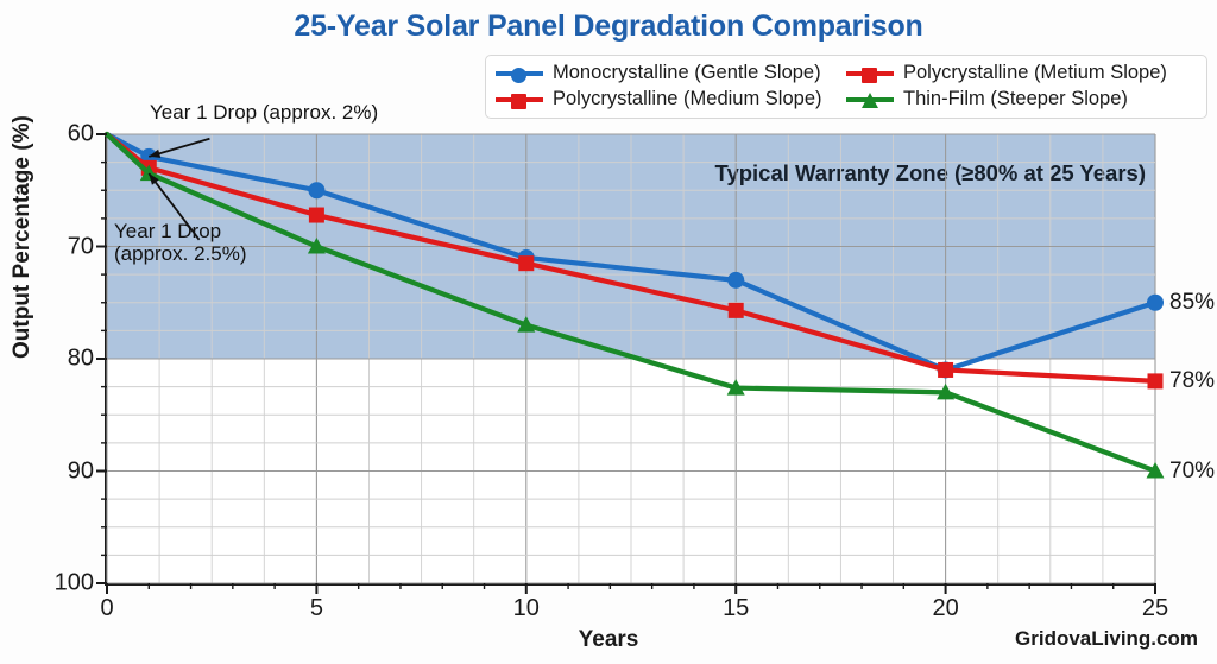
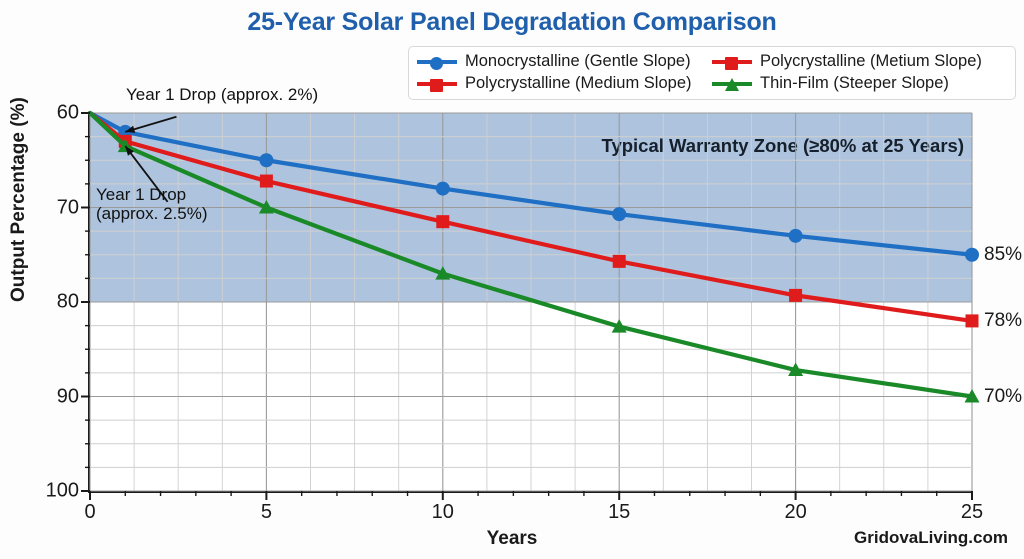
Monocrystalline (Gentle Slope)/10: 89 -> 92
Monocrystalline (Gentle Slope)/15: 87 -> 89
Monocrystalline (Gentle Slope)/20: 79 -> 87
Polycrystalline (Medium Slope)/20: 79 -> 81
Thin-Film (Steeper Slope)/20: 77 -> 73
